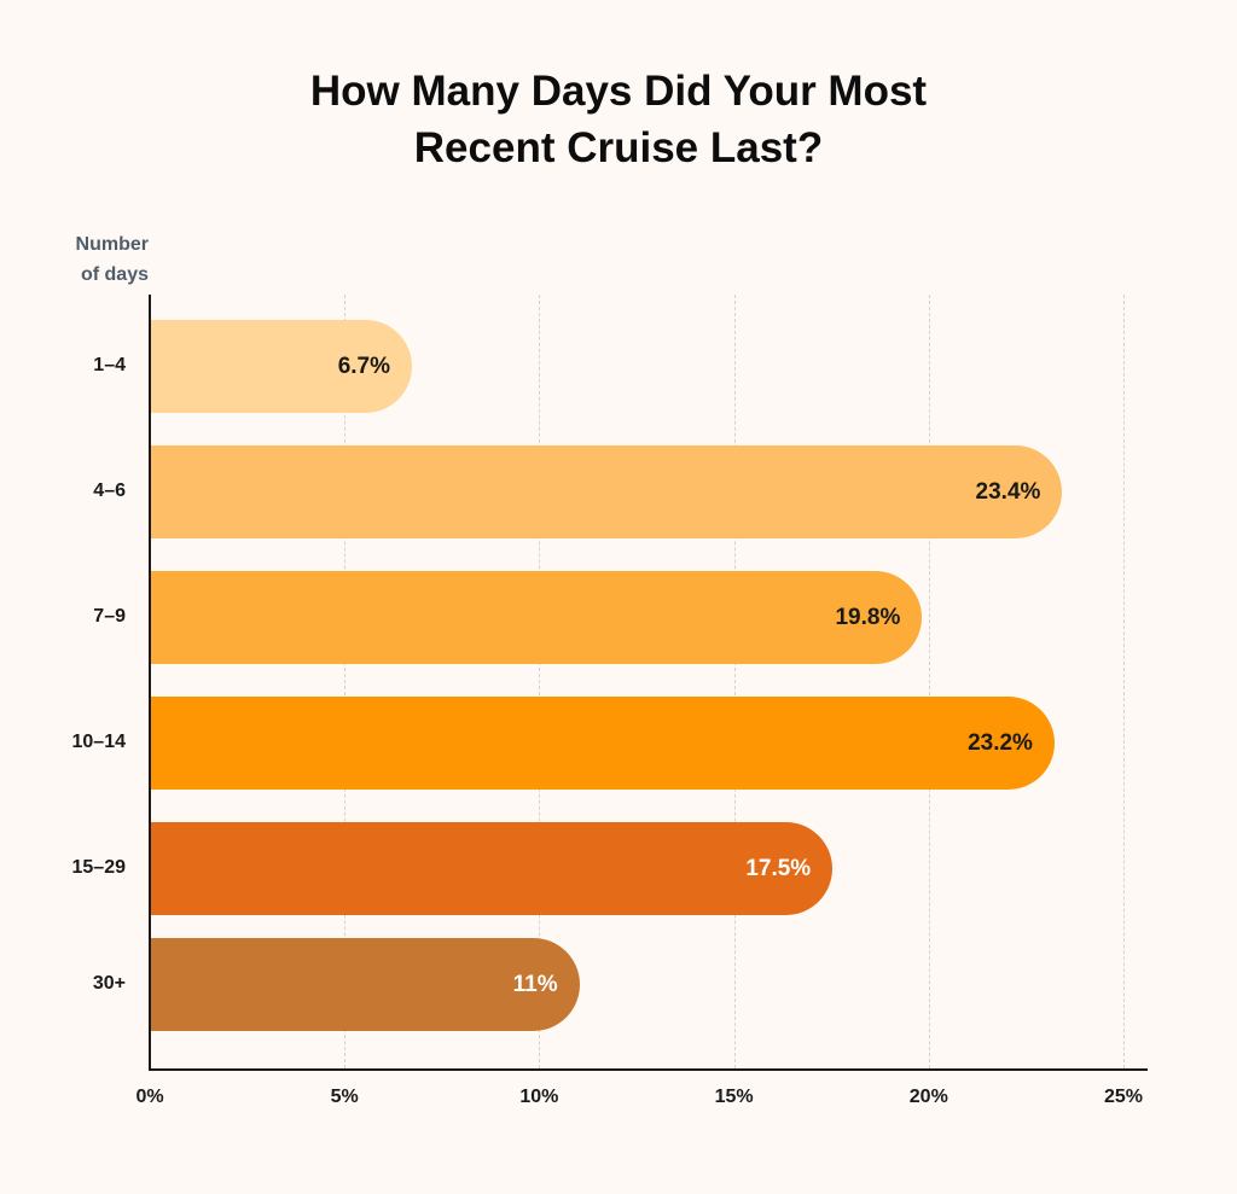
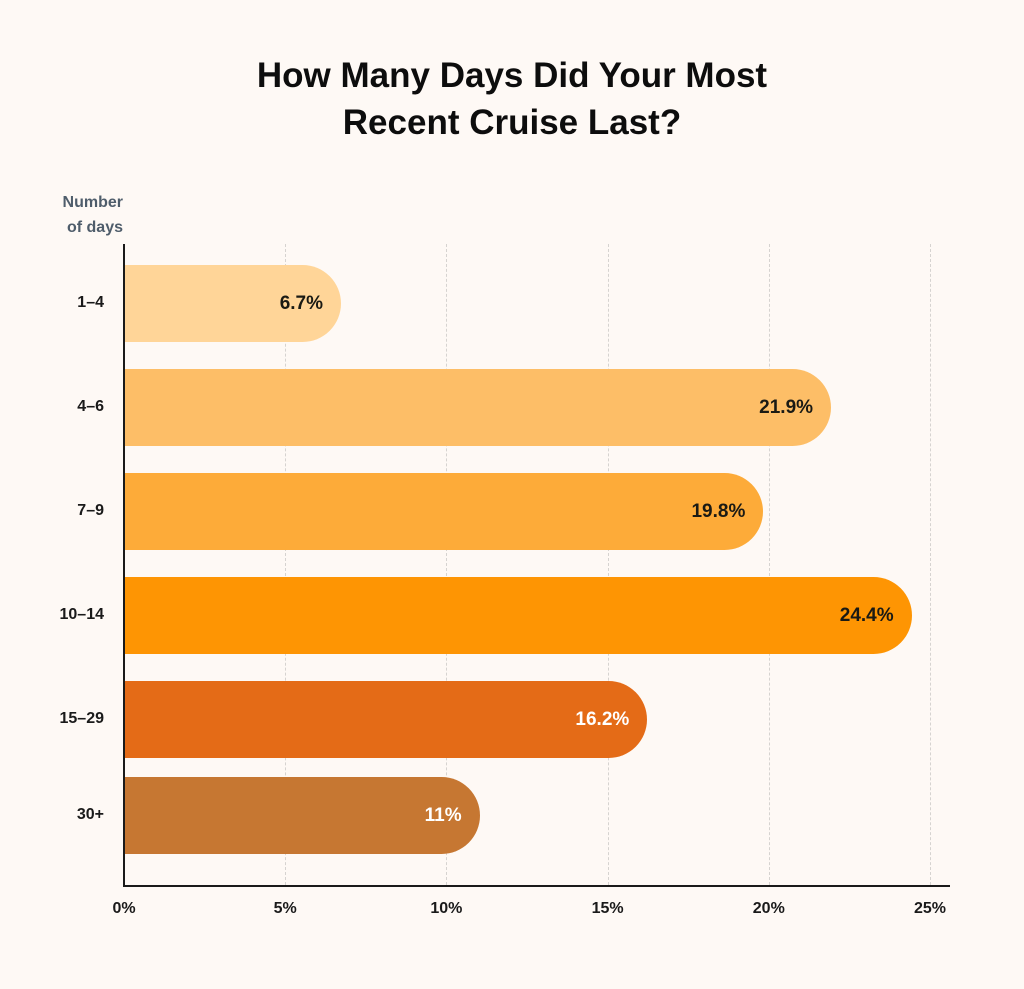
4–6: 23.4% -> 21.9%
10–14: 23.2% -> 24.4%
15–29: 17.5% -> 16.2%
